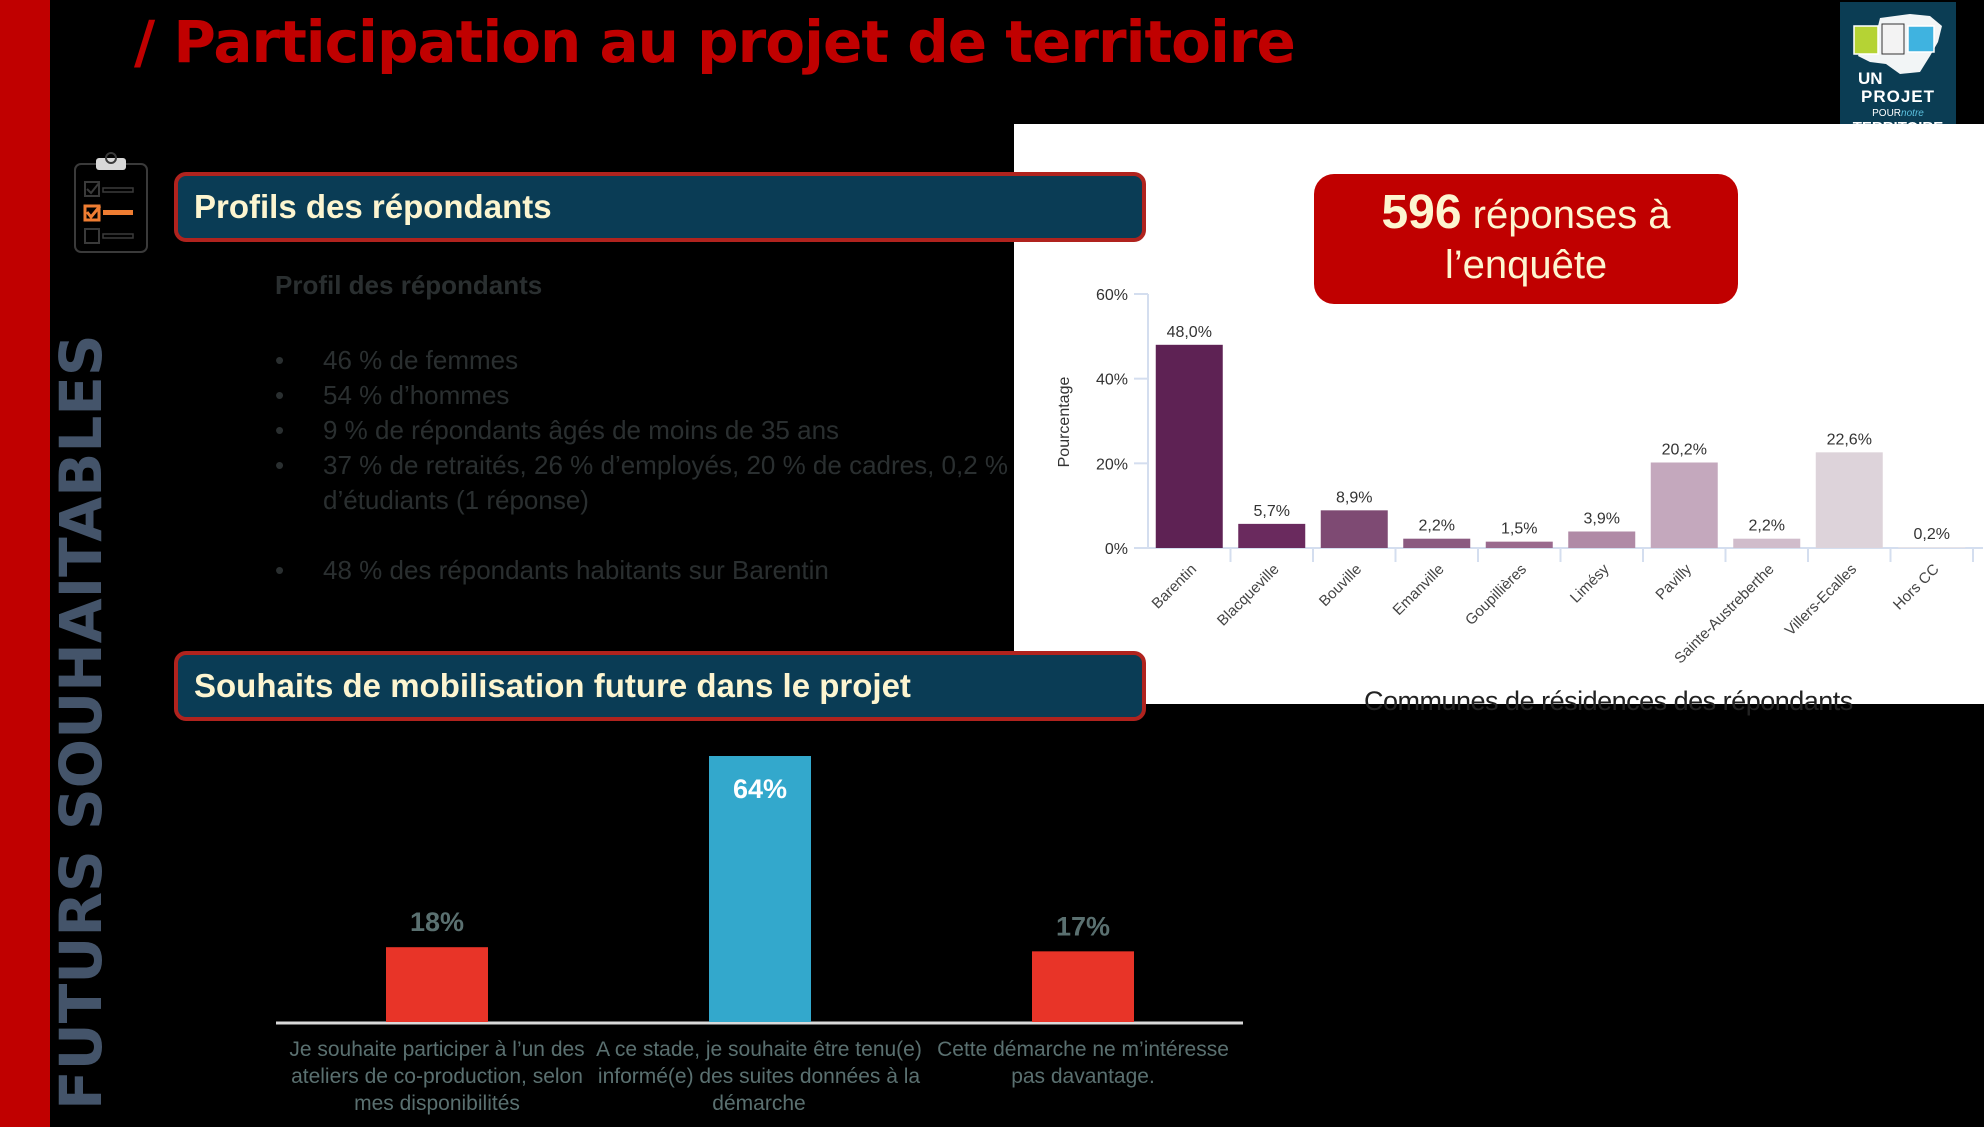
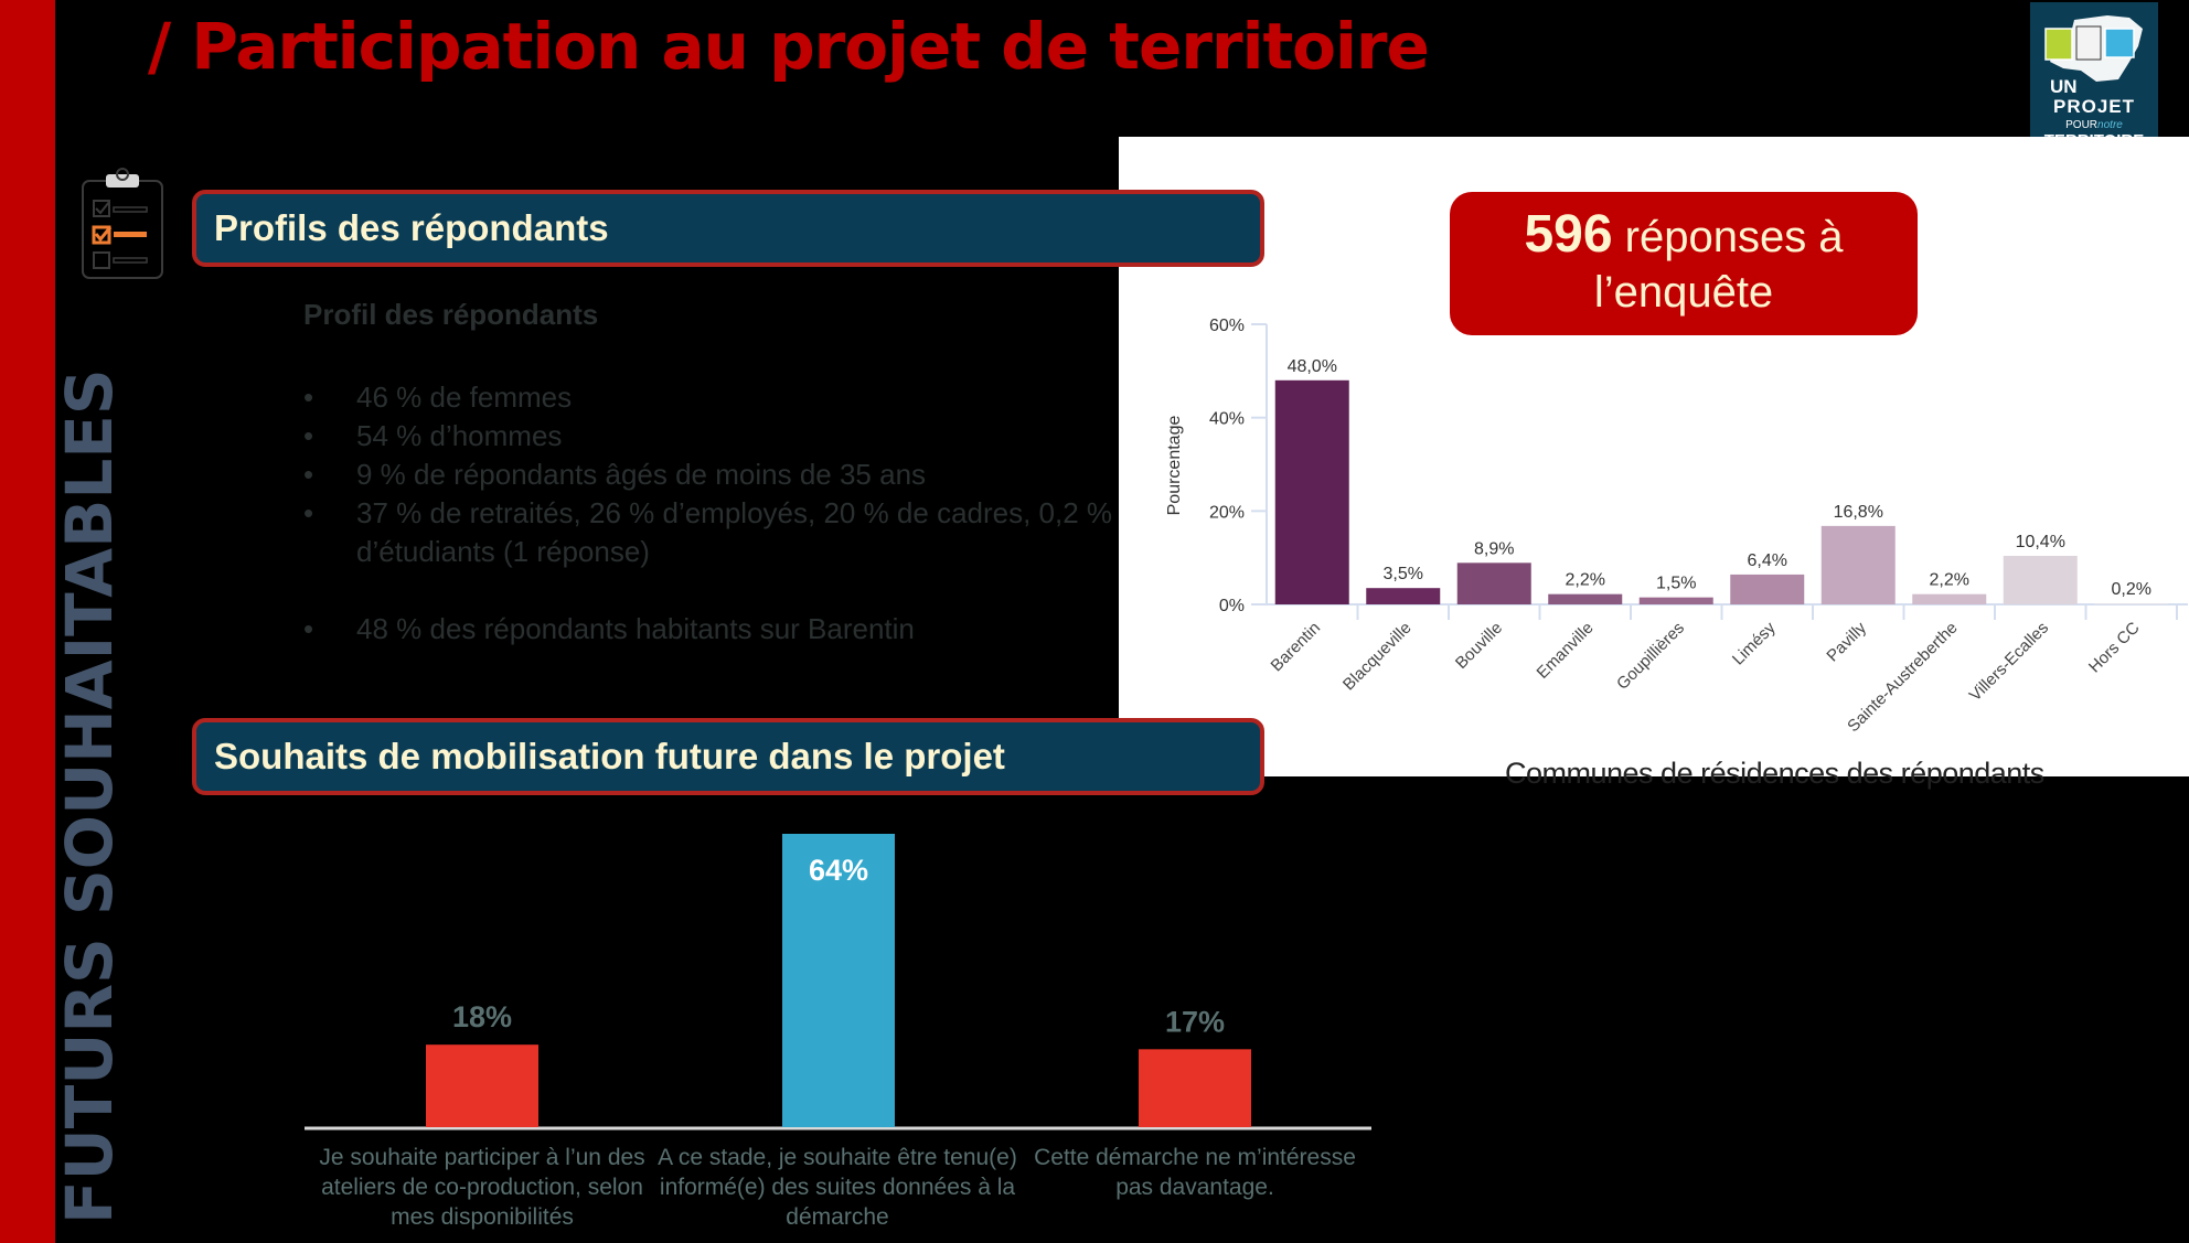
Communes de résidences des répondants/Blacqueville: 5,7% -> 3,5%
Communes de résidences des répondants/Limésy: 3,9% -> 6,4%
Communes de résidences des répondants/Pavilly: 20,2% -> 16,8%
Communes de résidences des répondants/Villers-Ecalles: 22,6% -> 10,4%
